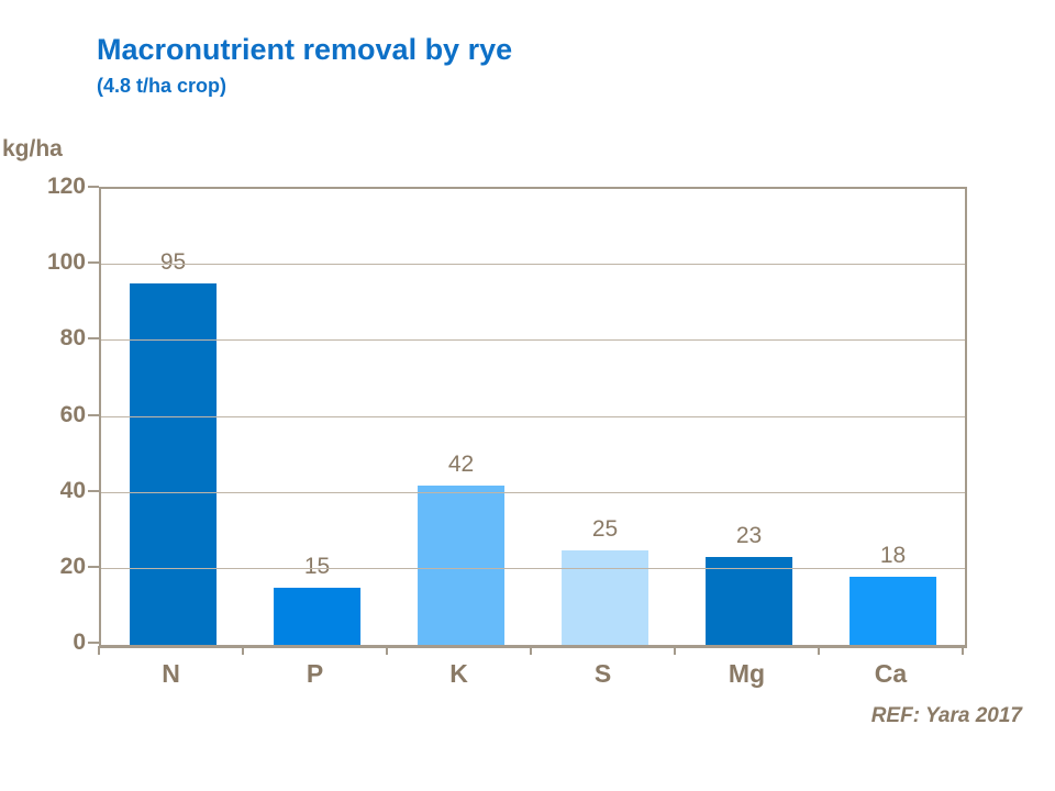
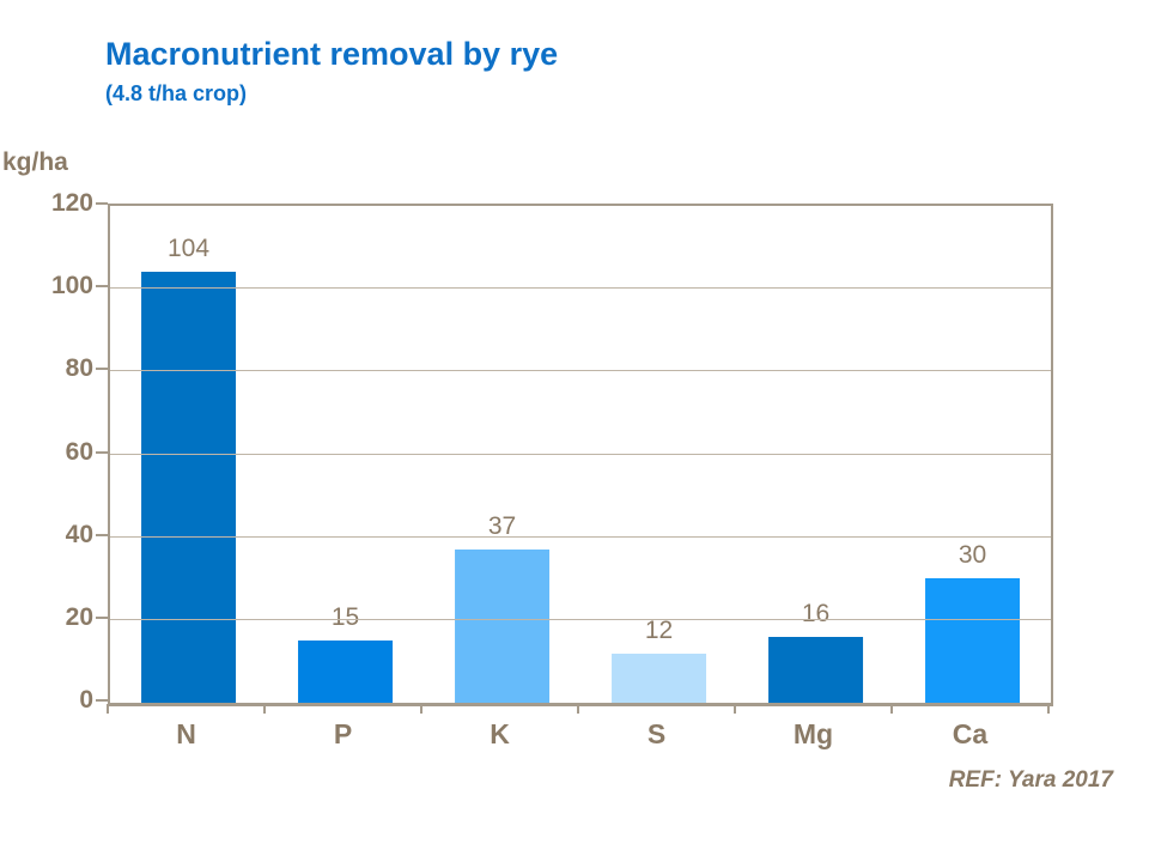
N: 95 -> 104
K: 42 -> 37
S: 25 -> 12
Mg: 23 -> 16
Ca: 18 -> 30
